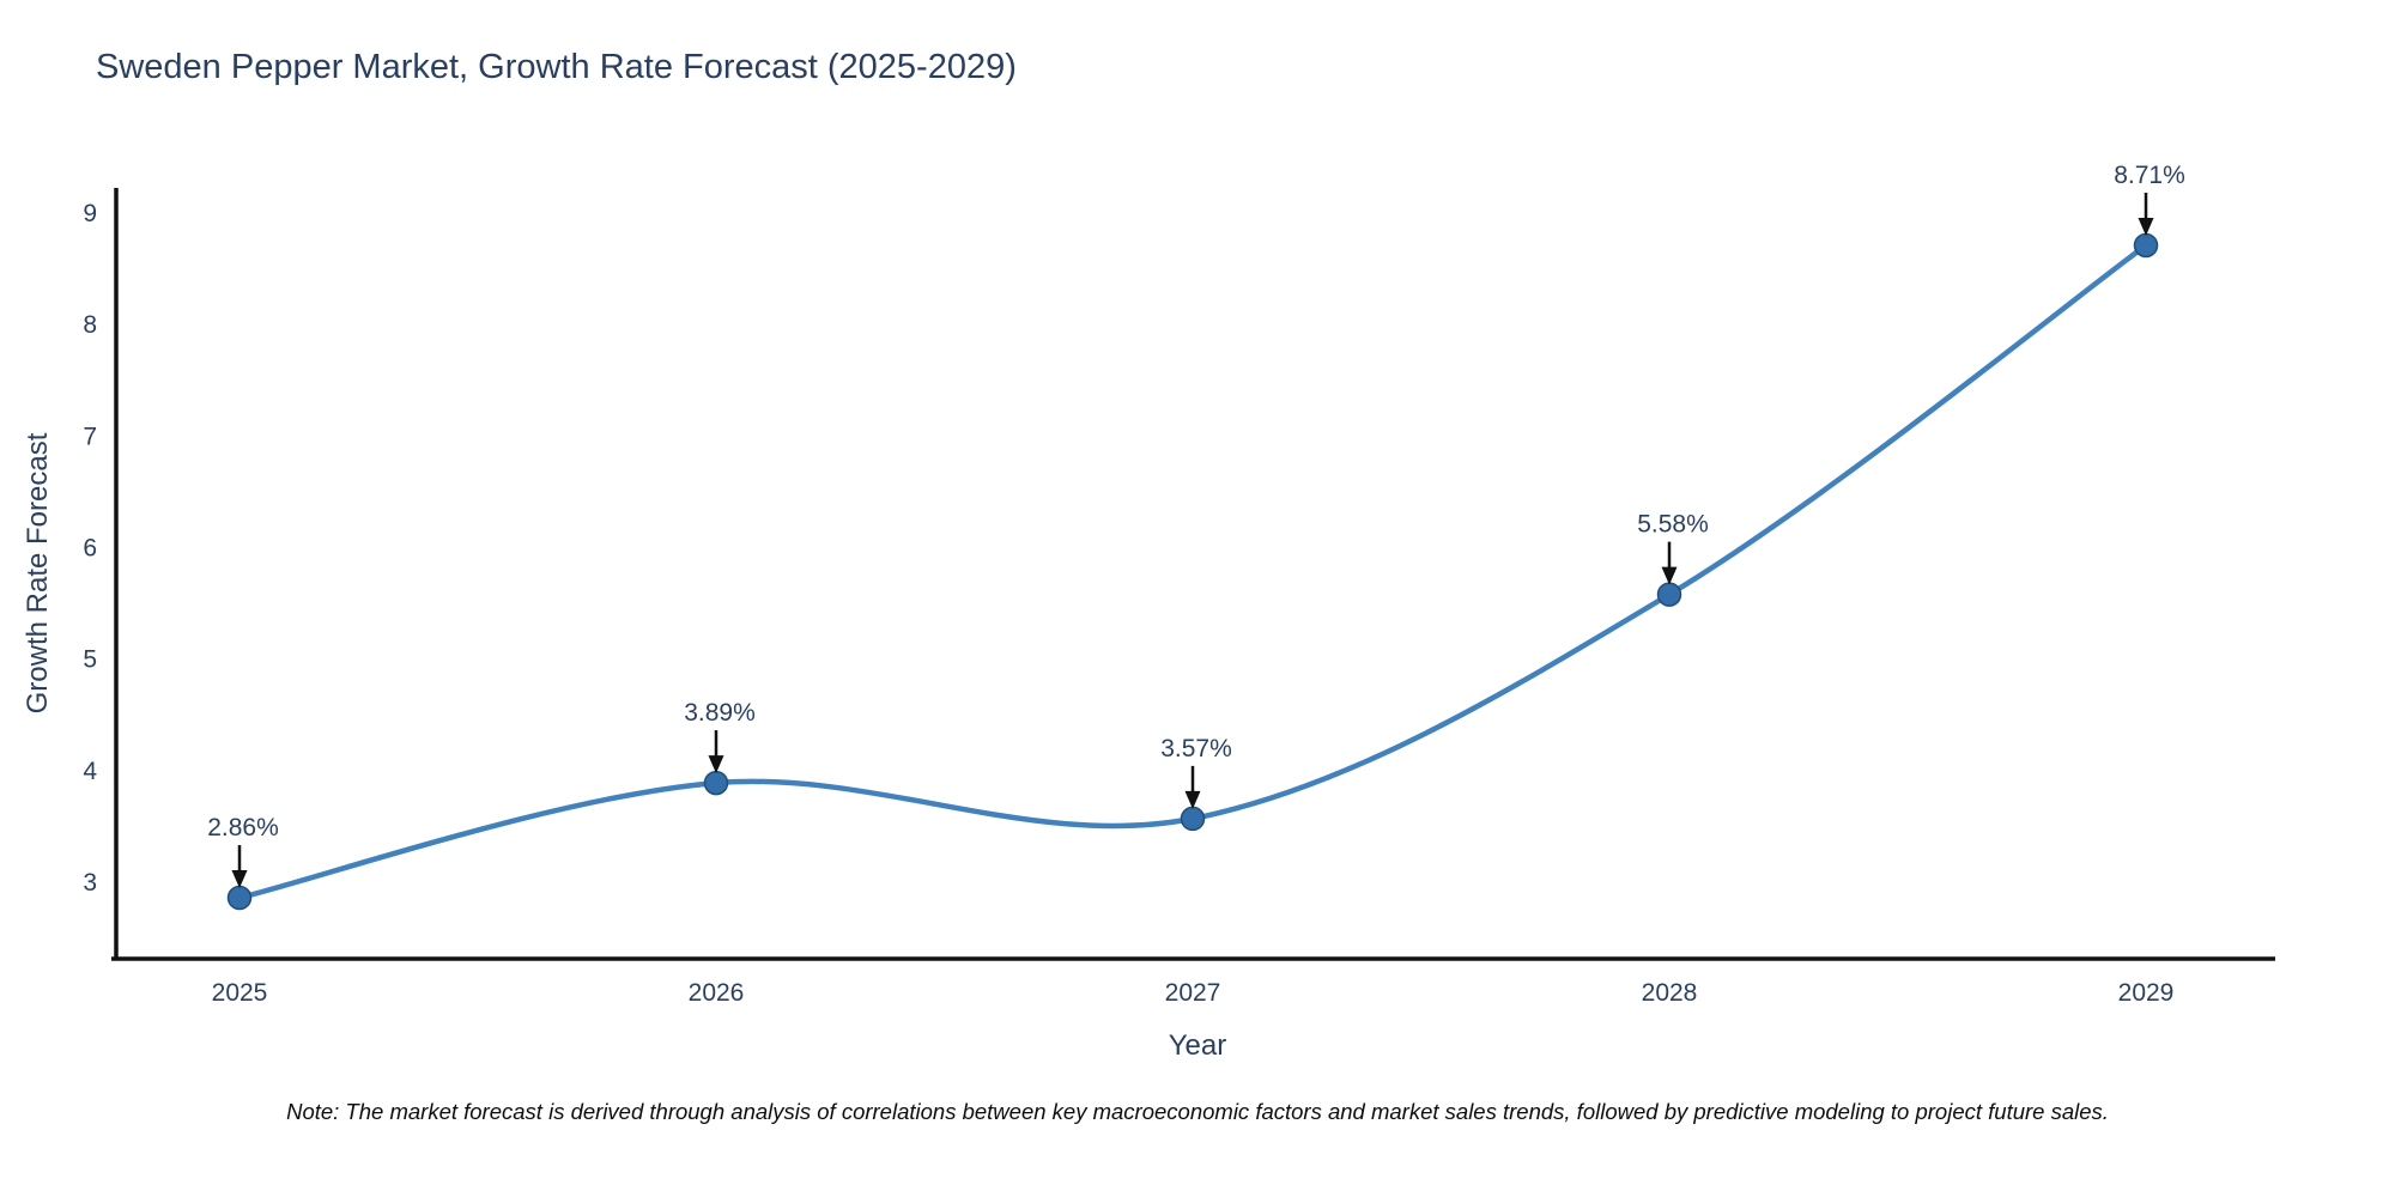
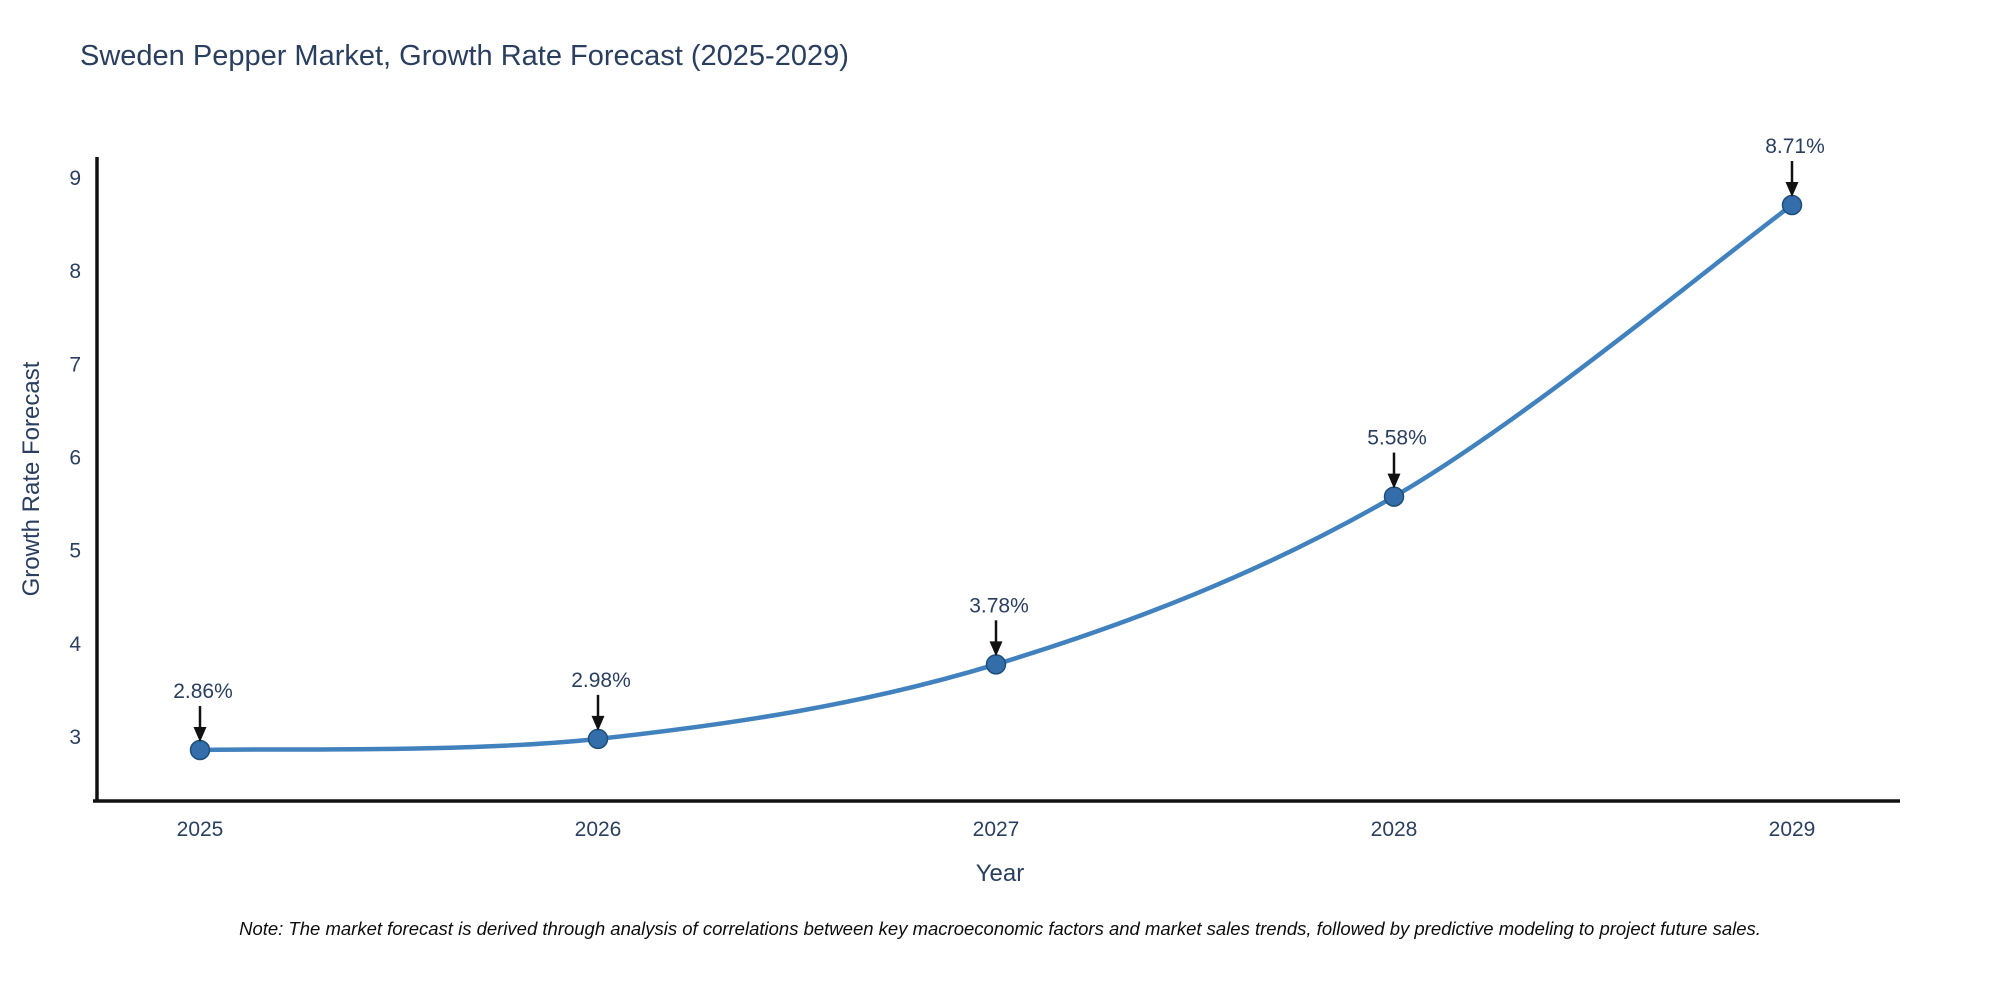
2026: 3.89% -> 2.98%
2027: 3.57% -> 3.78%
